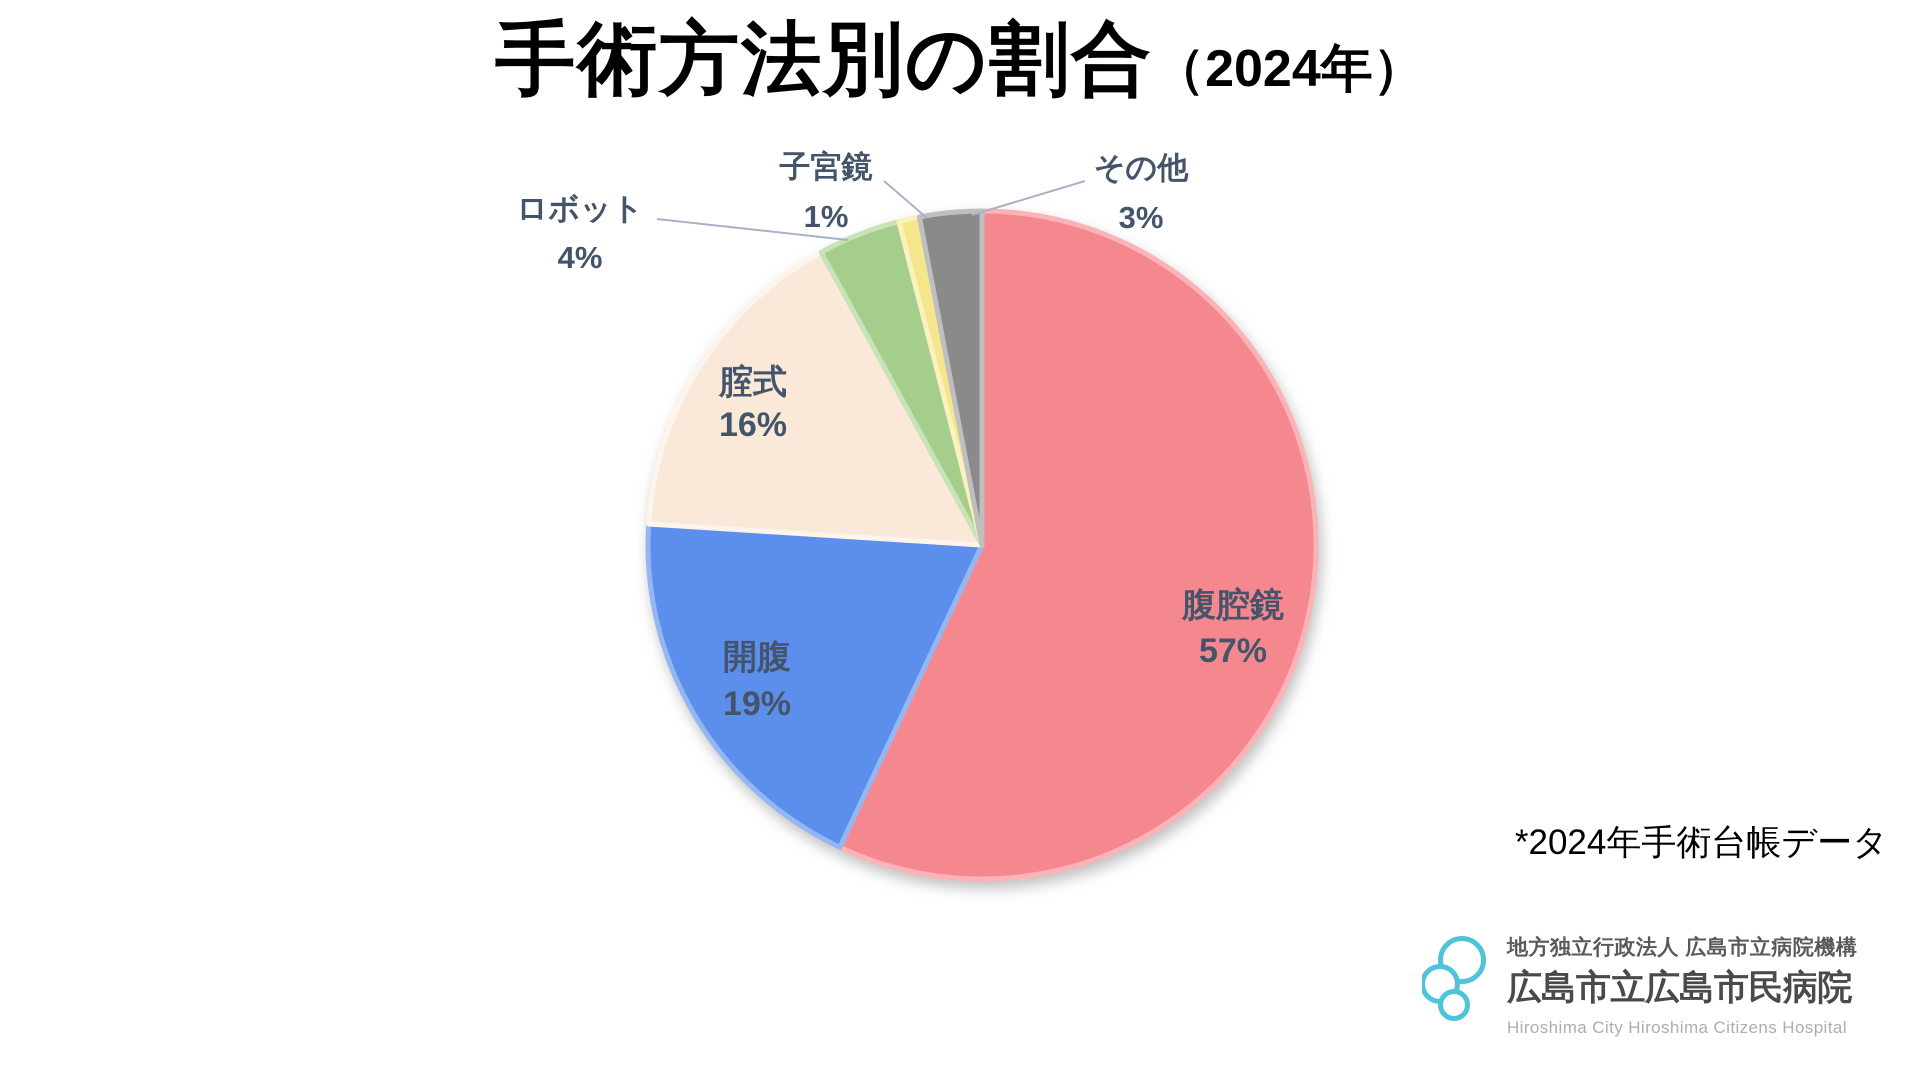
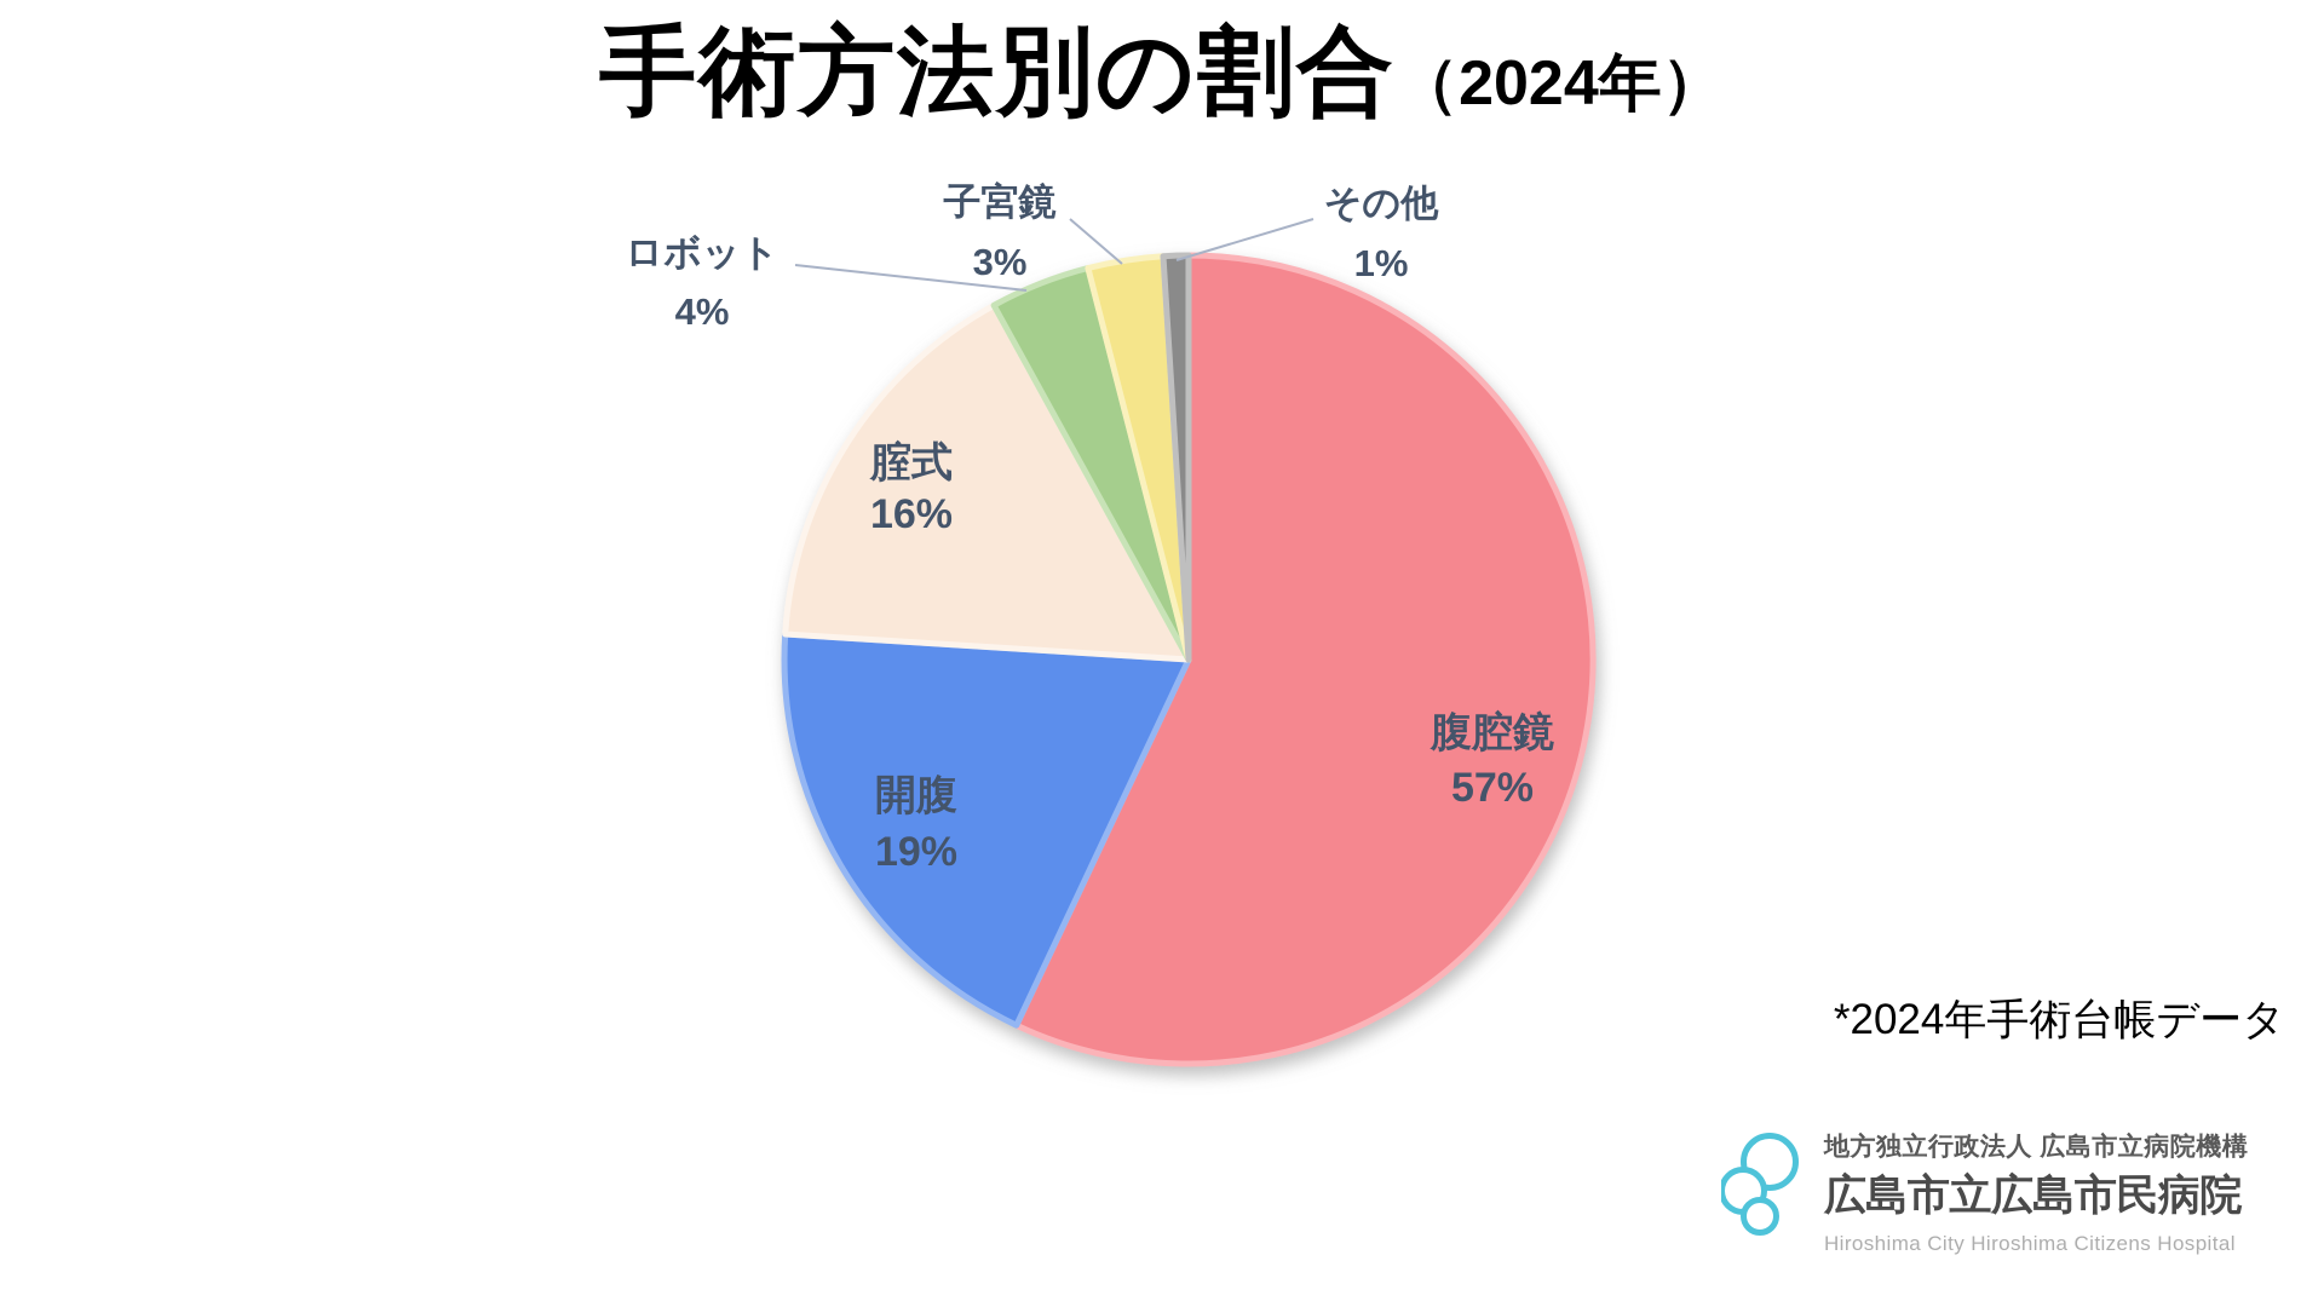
子宮鏡: 1% -> 3%
その他: 3% -> 1%
